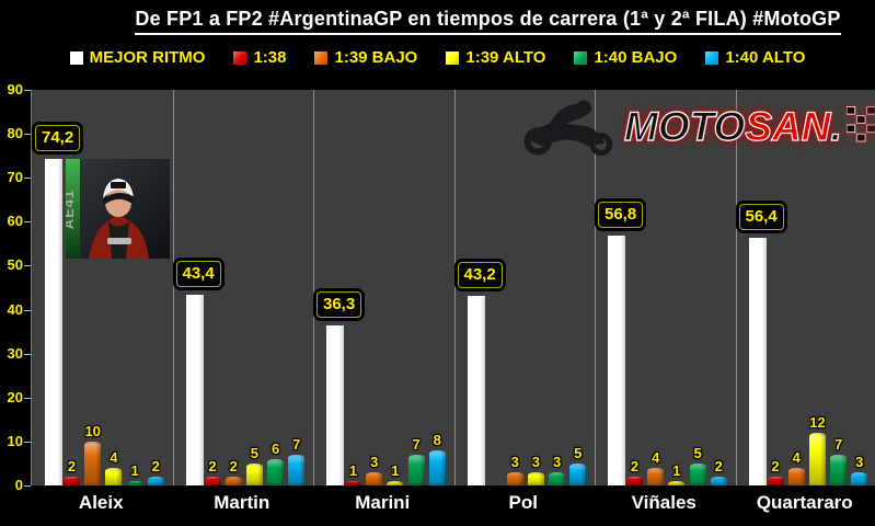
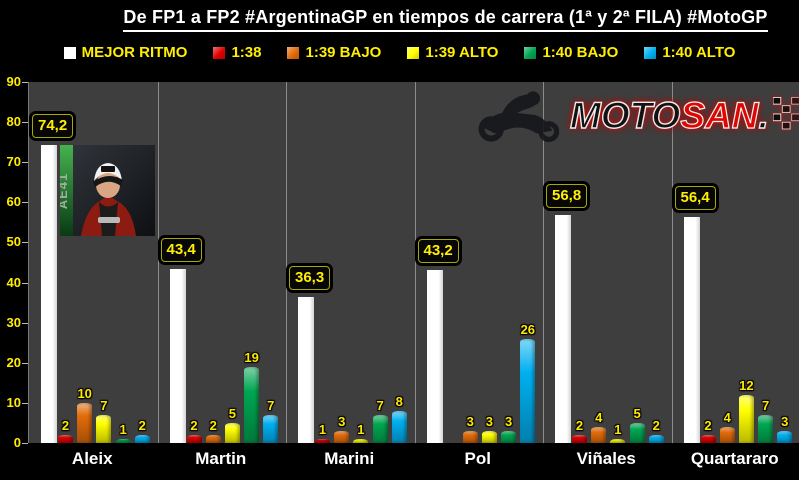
1:39 ALTO/Aleix: 4 -> 7
1:40 BAJO/Martin: 6 -> 19
1:40 ALTO/Pol: 5 -> 26
